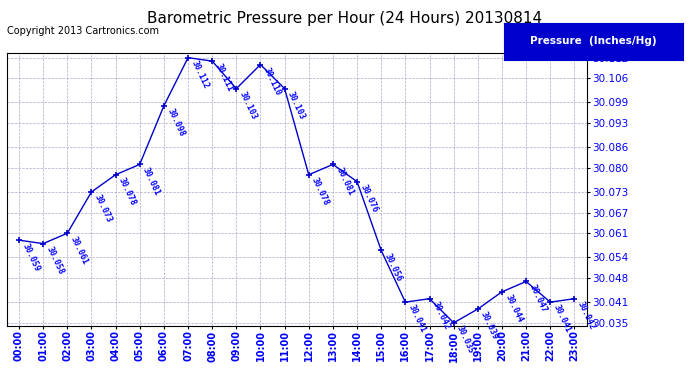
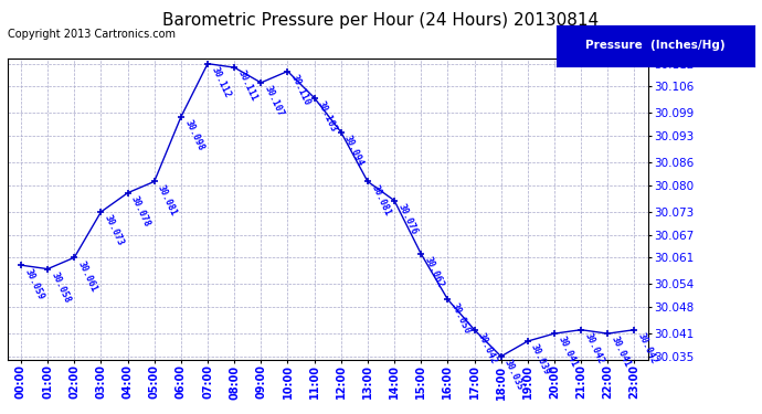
09:00: 30.103 -> 30.107
12:00: 30.078 -> 30.094
15:00: 30.056 -> 30.062
16:00: 30.041 -> 30.050
20:00: 30.044 -> 30.041
21:00: 30.047 -> 30.042
